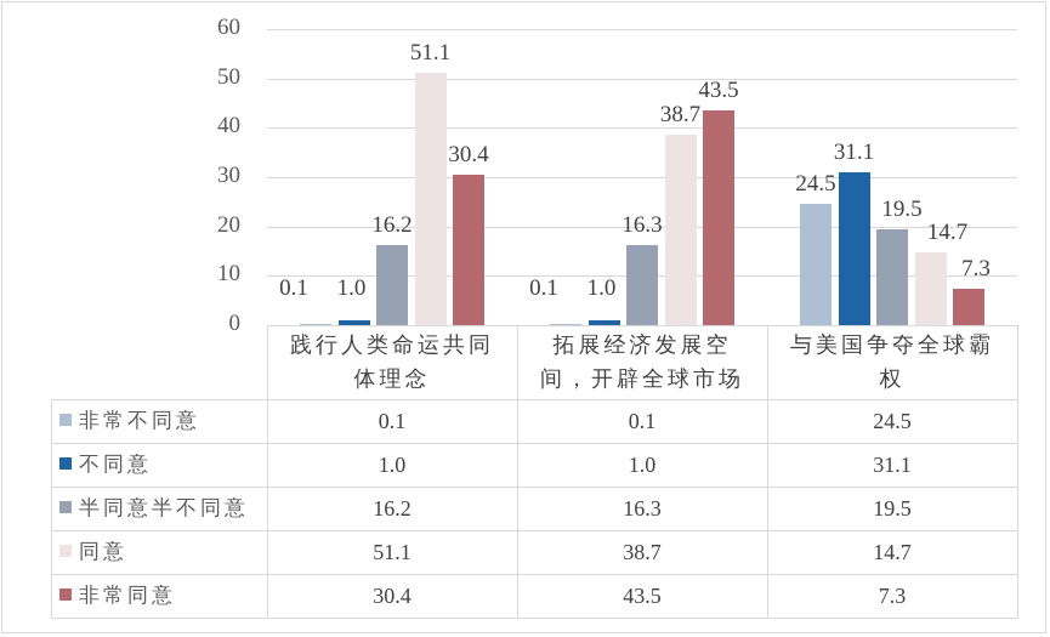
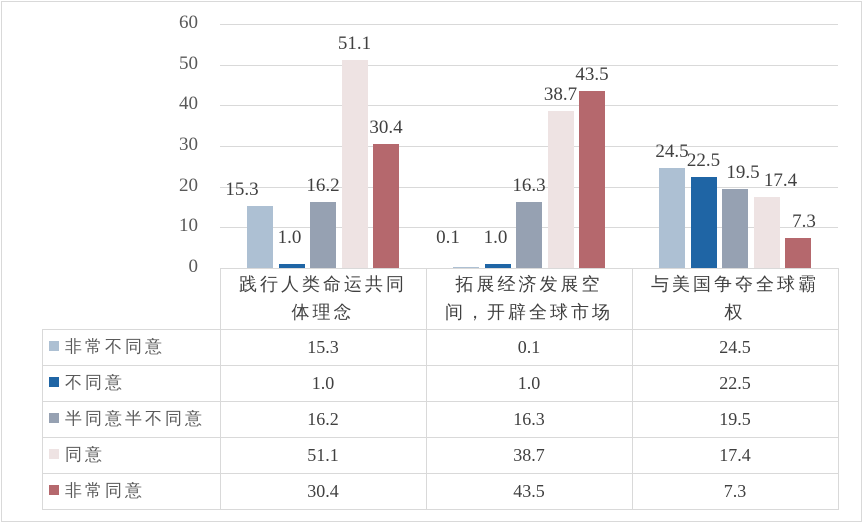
非常不同意/践行人类命运共同体理念: 0.1 -> 15.3
不同意/与美国争夺全球霸权: 31.1 -> 22.5
同意/与美国争夺全球霸权: 14.7 -> 17.4
